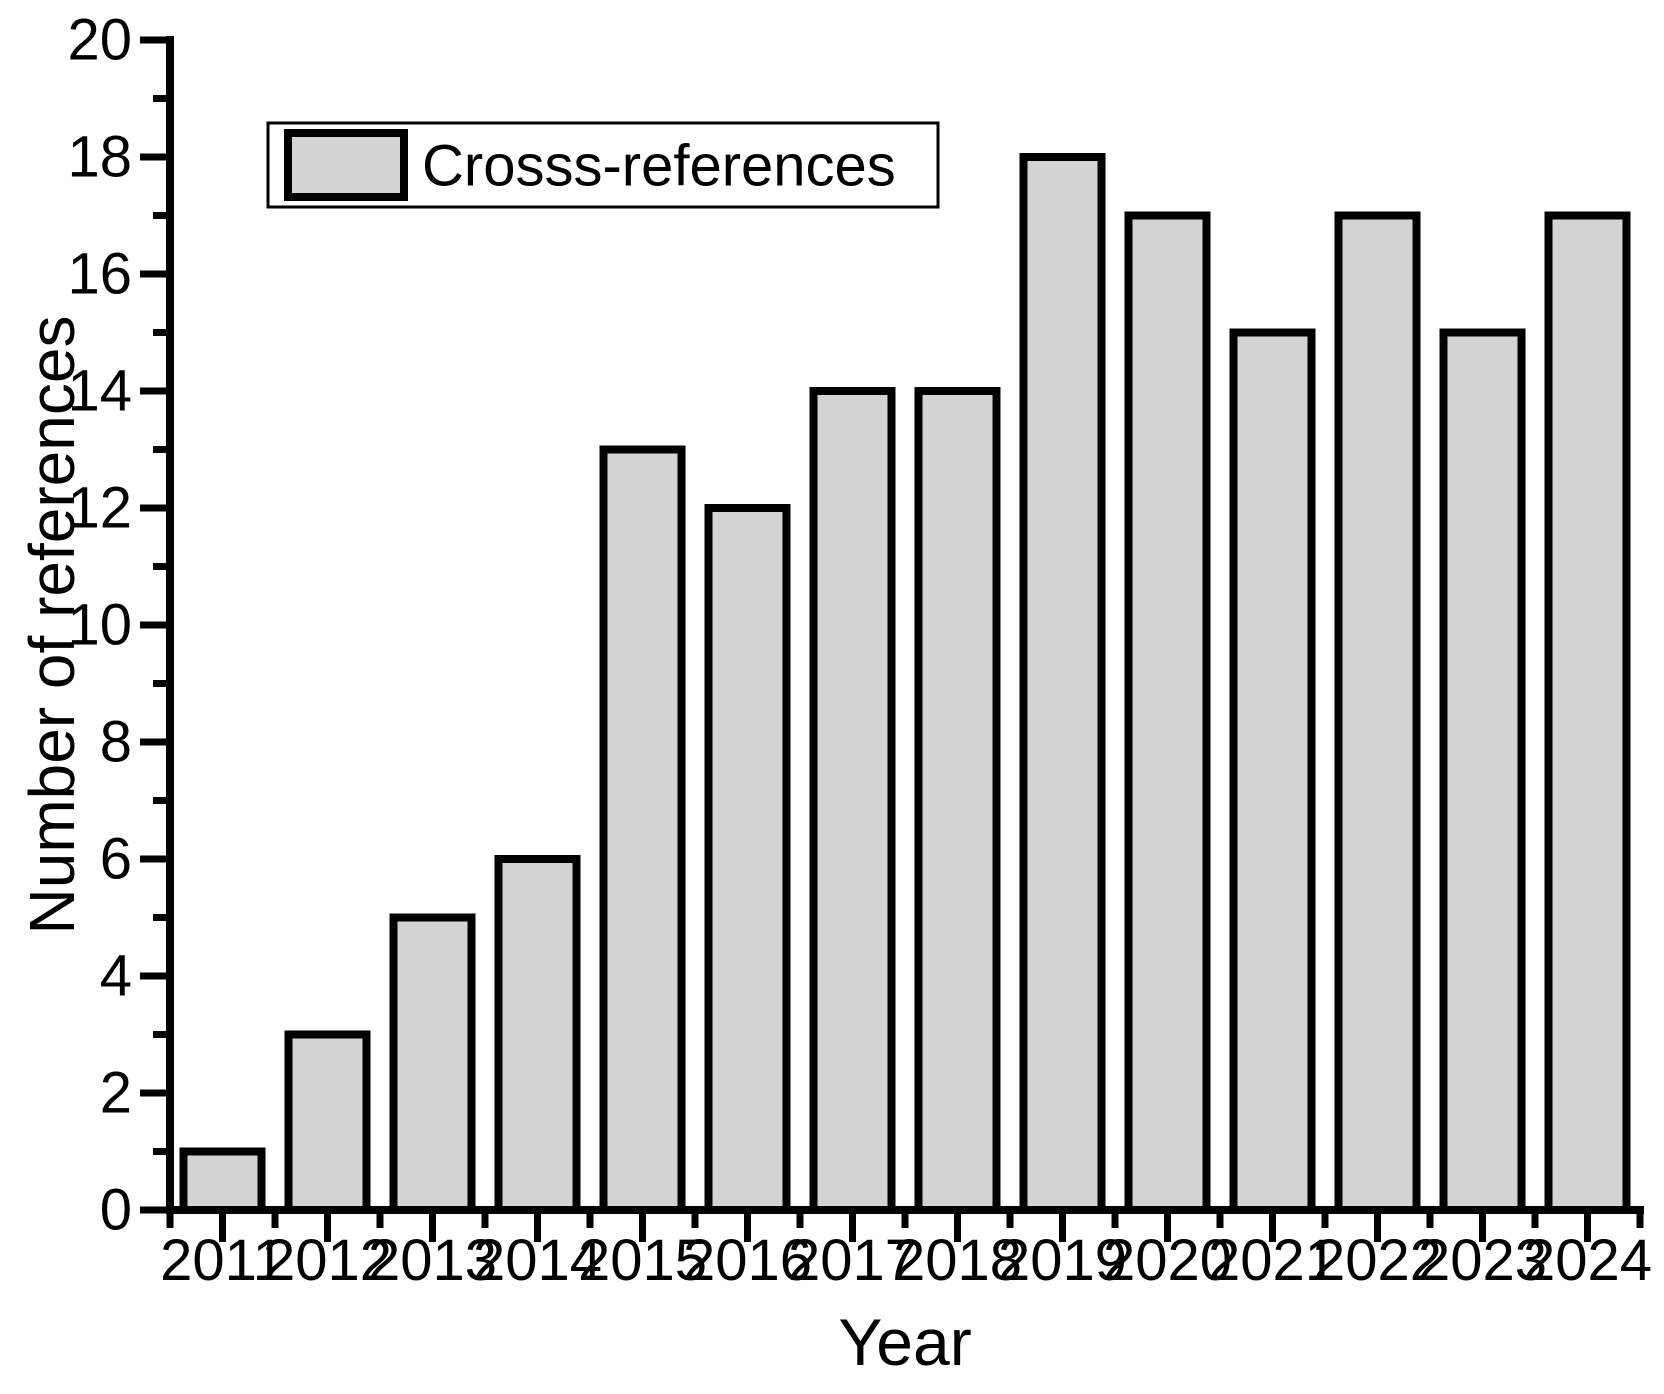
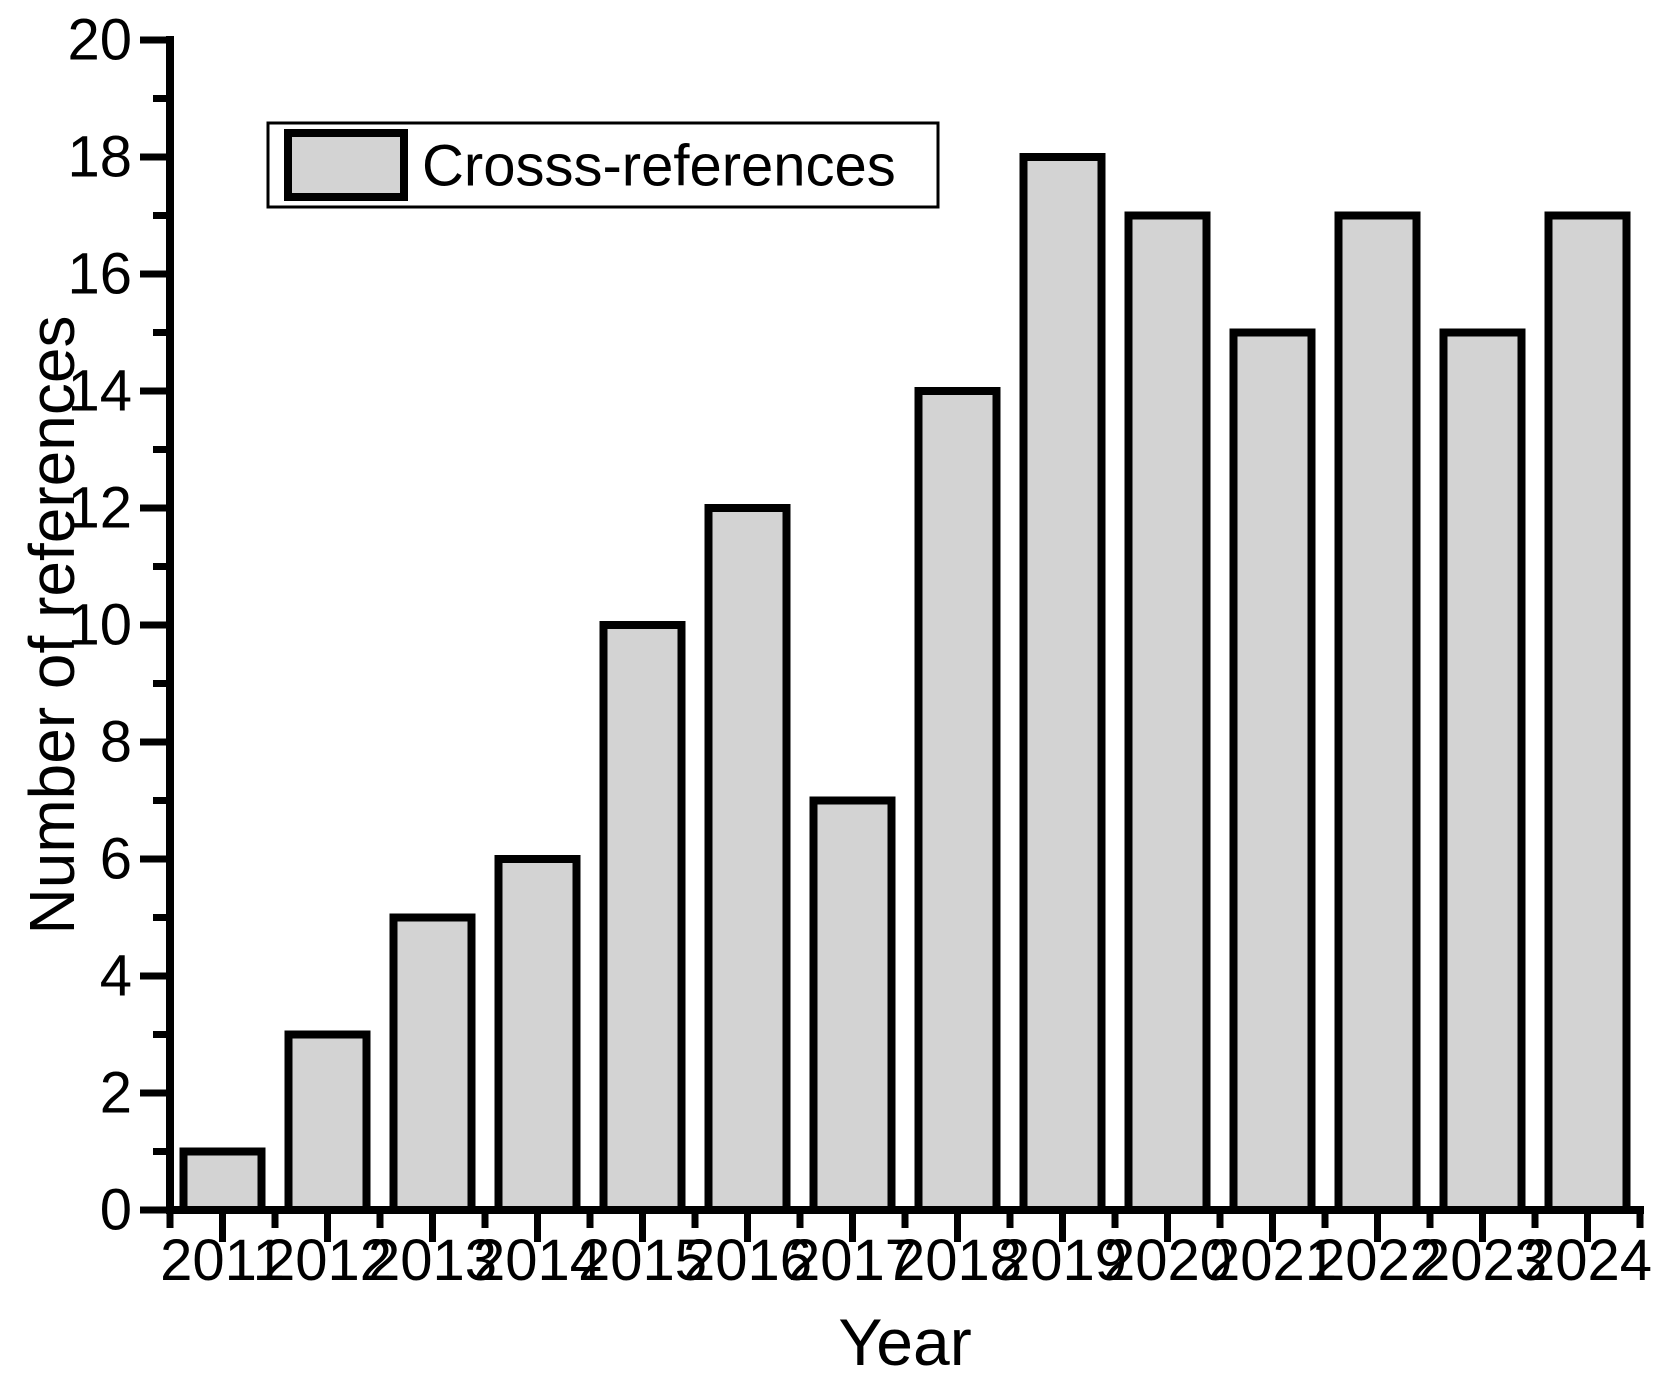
2015: 13 -> 10
2017: 14 -> 7
